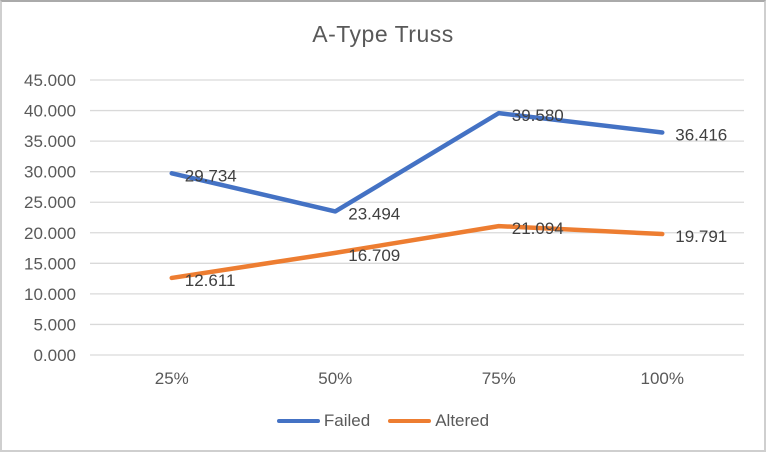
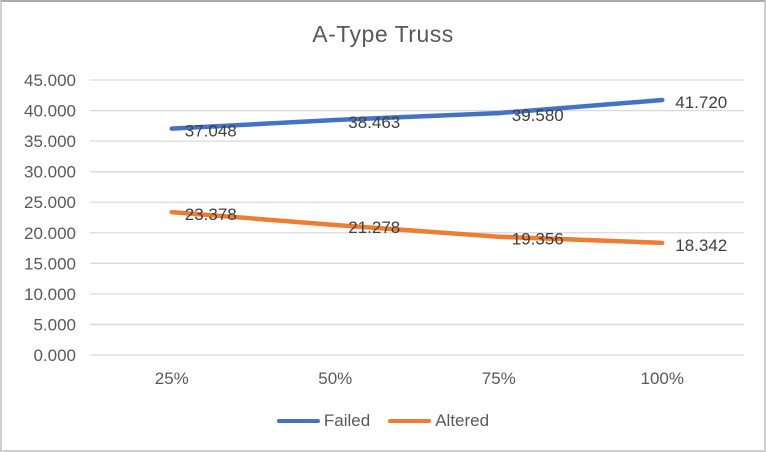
Failed/25%: 29.734 -> 37.048
Altered/25%: 12.611 -> 23.378
Failed/50%: 23.494 -> 38.463
Altered/50%: 16.709 -> 21.278
Altered/75%: 21.094 -> 19.356
Failed/100%: 36.416 -> 41.720
Altered/100%: 19.791 -> 18.342
